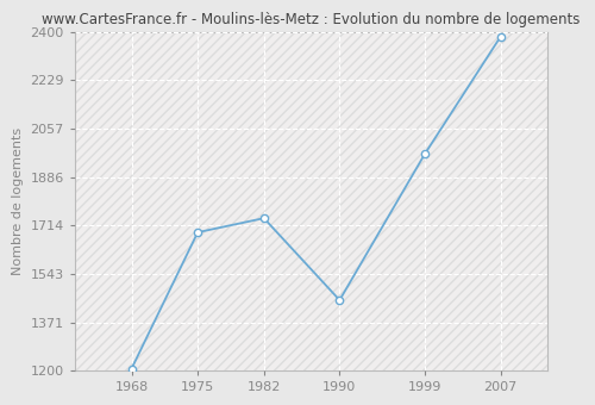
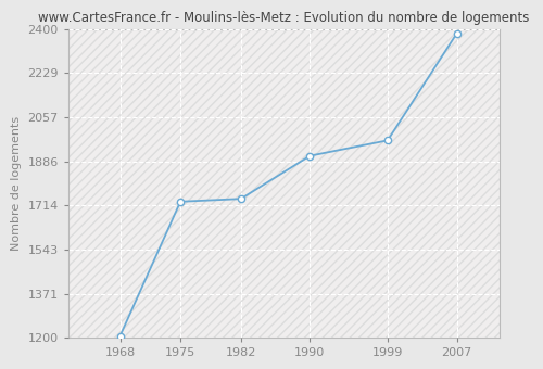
1975: 1690 -> 1729
1990: 1450 -> 1907
